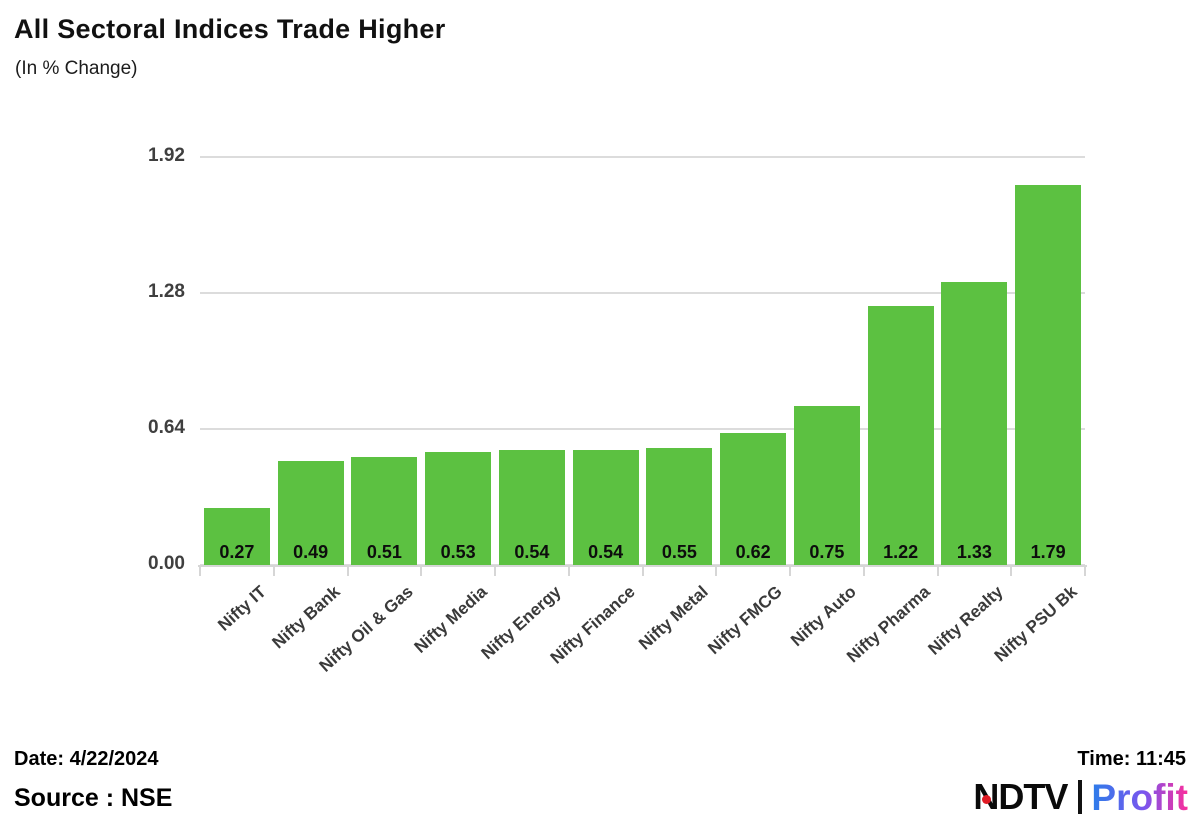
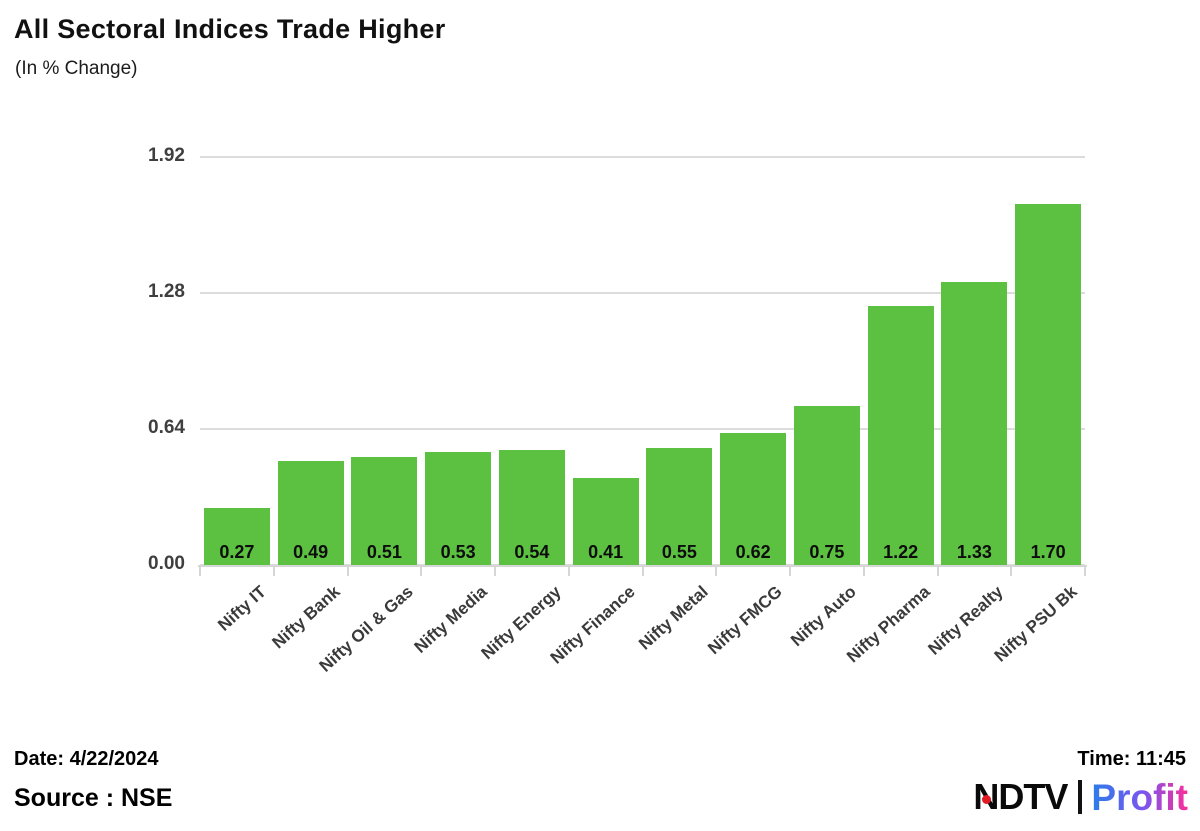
Nifty Finance: 0.54 -> 0.41
Nifty PSU Bk: 1.79 -> 1.70
